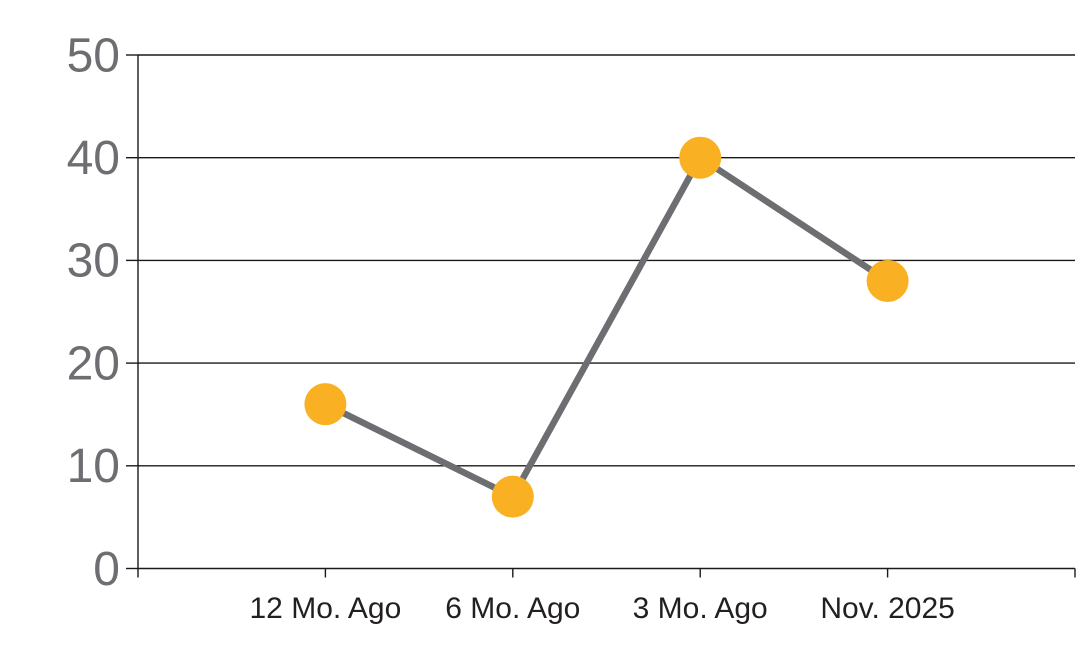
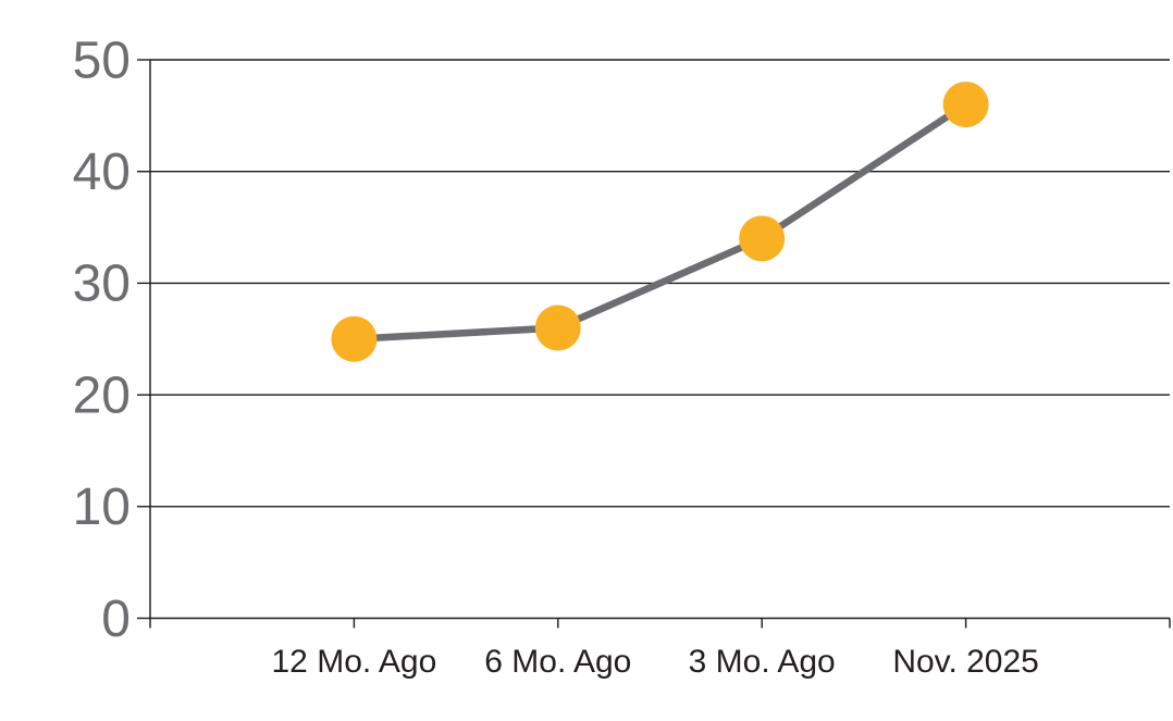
12 Mo. Ago: 16 -> 25
6 Mo. Ago: 7 -> 26
3 Mo. Ago: 40 -> 34
Nov. 2025: 28 -> 46
